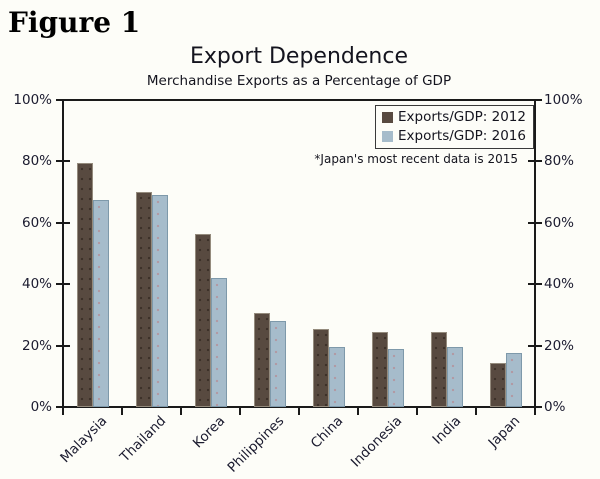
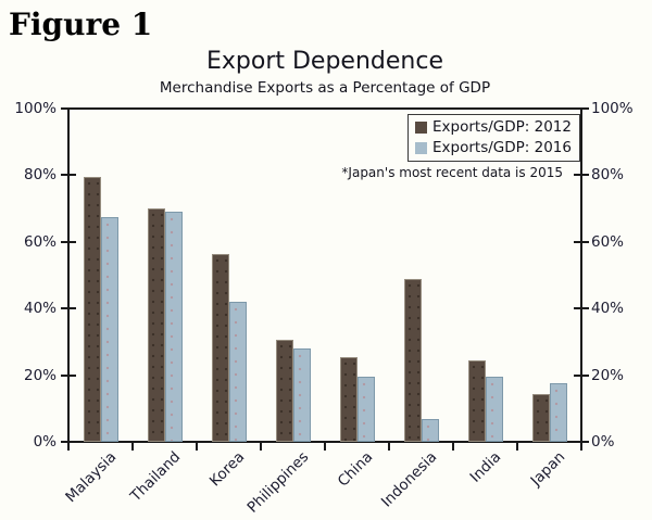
Exports/GDP: 2012/Indonesia: 24% -> 49%
Exports/GDP: 2016/Indonesia: 19% -> 7%
